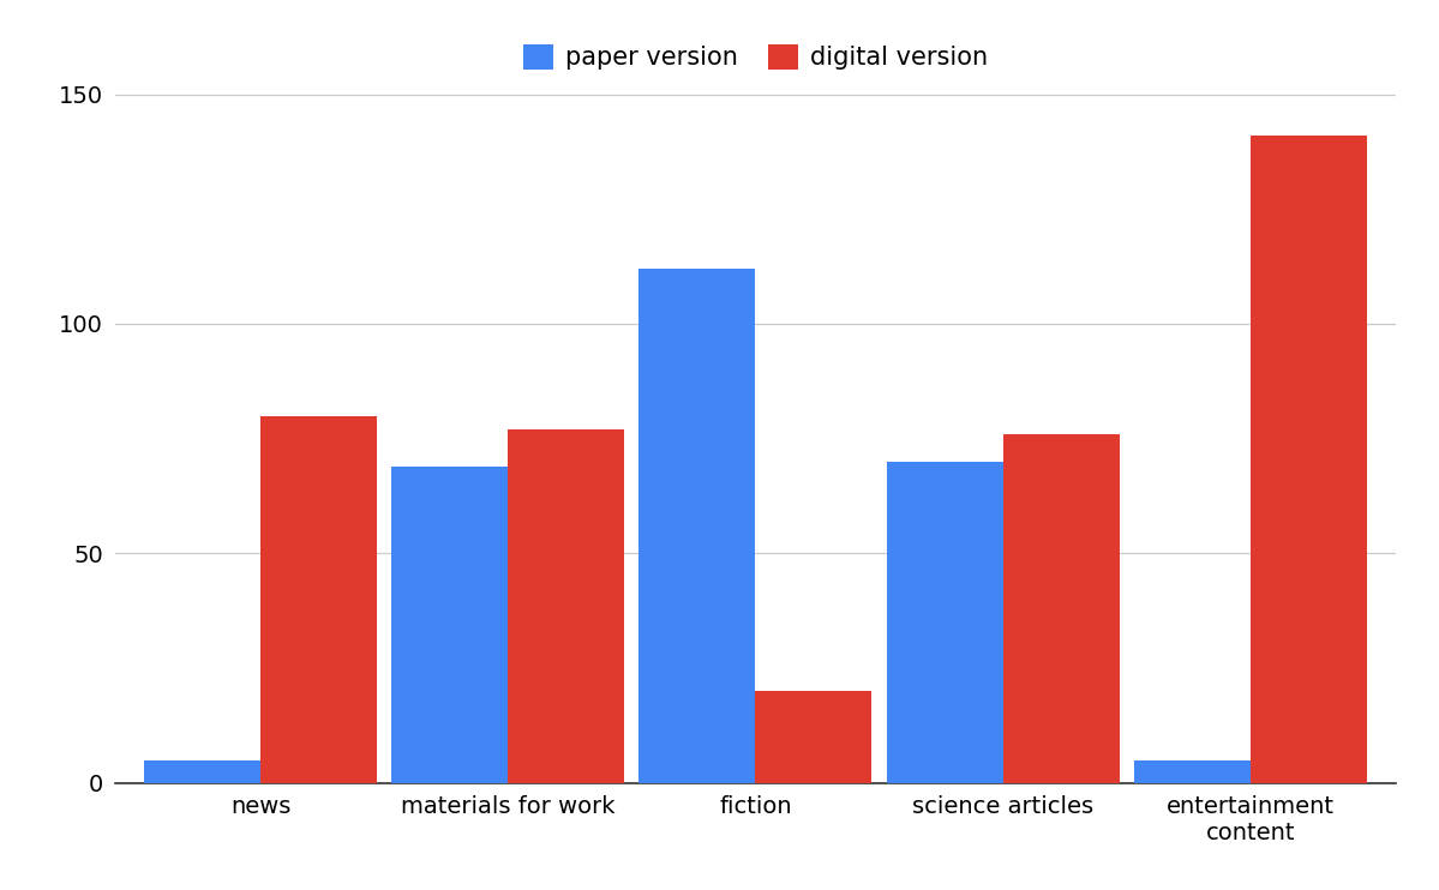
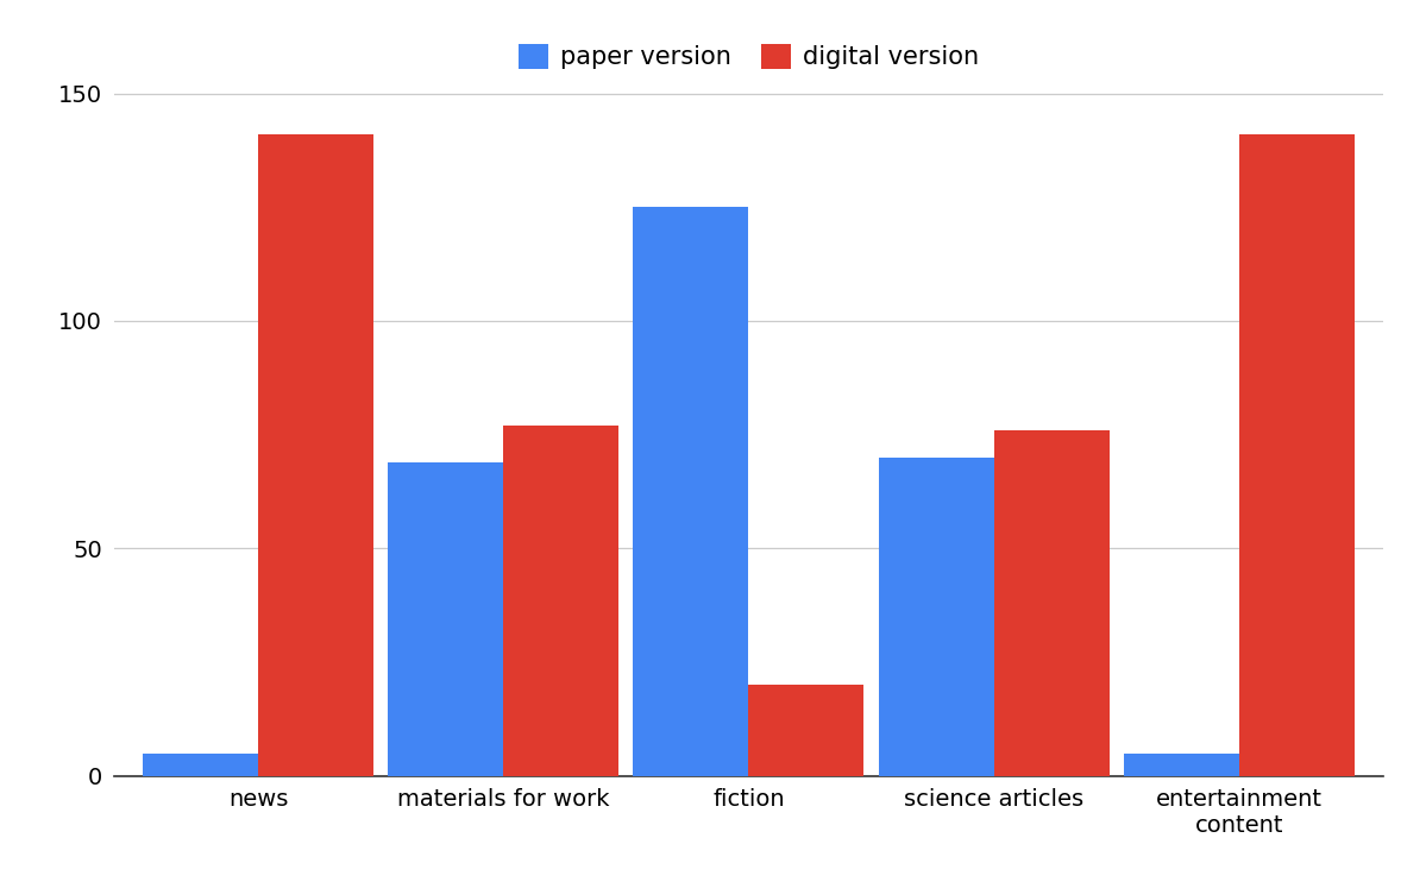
digital version/news: 80 -> 141
paper version/fiction: 112 -> 125
